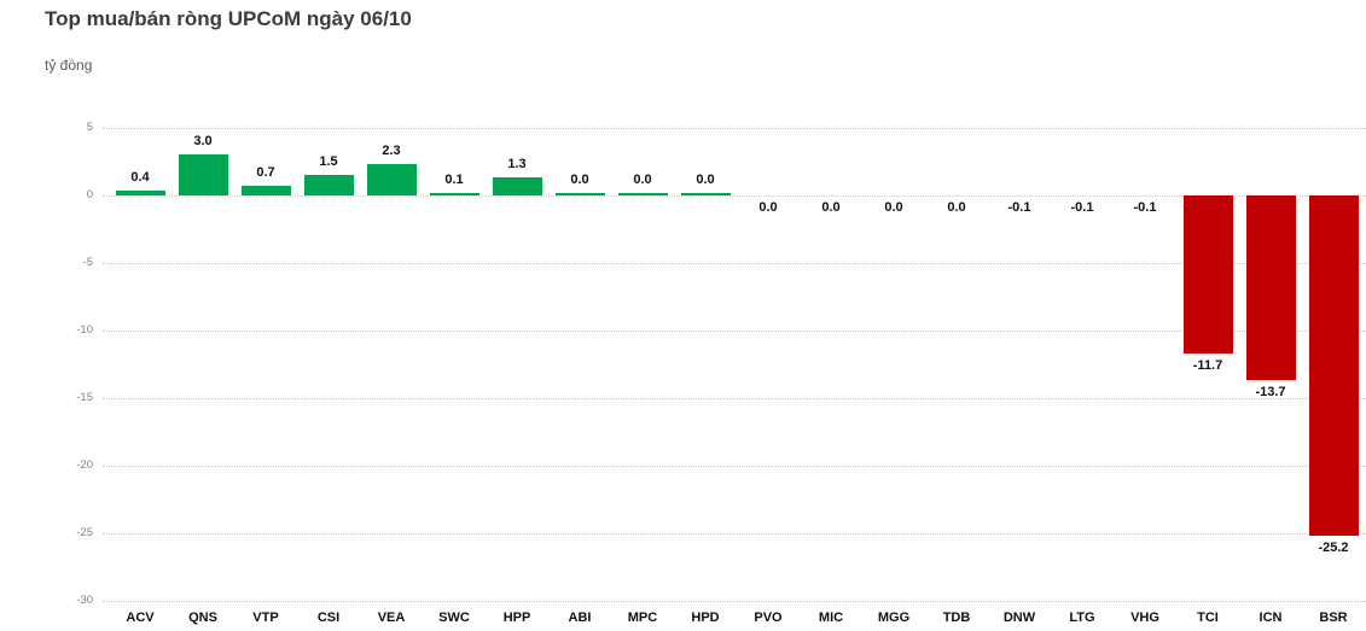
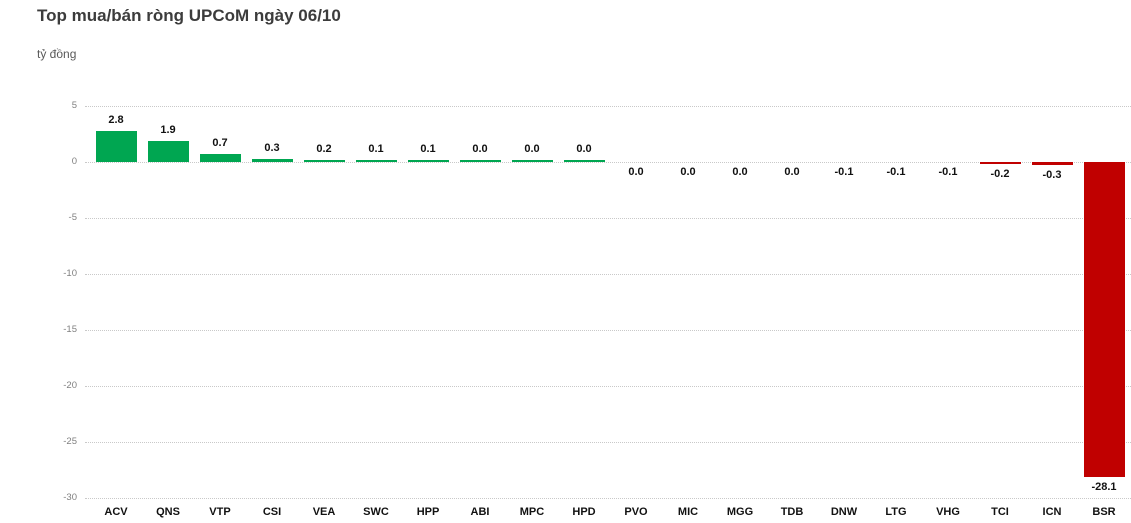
ACV: 0.4 -> 2.8
QNS: 3.0 -> 1.9
CSI: 1.5 -> 0.3
VEA: 2.3 -> 0.2
HPP: 1.3 -> 0.1
TCI: -11.7 -> -0.2
ICN: -13.7 -> -0.3
BSR: -25.2 -> -28.1
